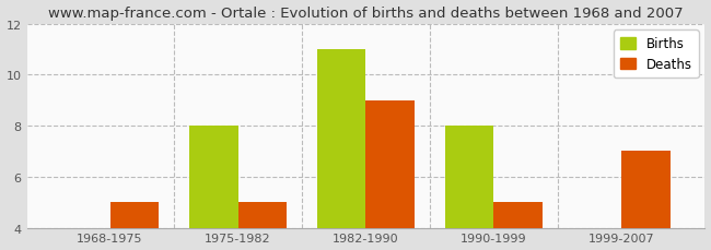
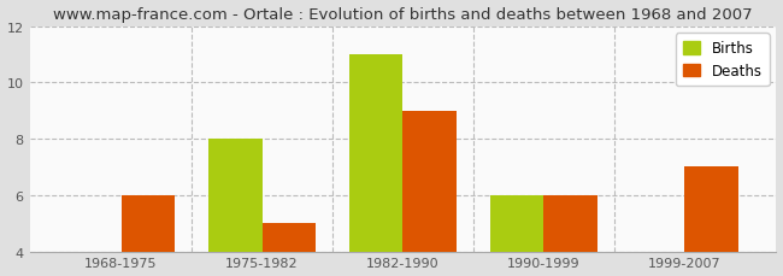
Deaths/1968-1975: 5 -> 6
Births/1990-1999: 8 -> 6
Deaths/1990-1999: 5 -> 6
